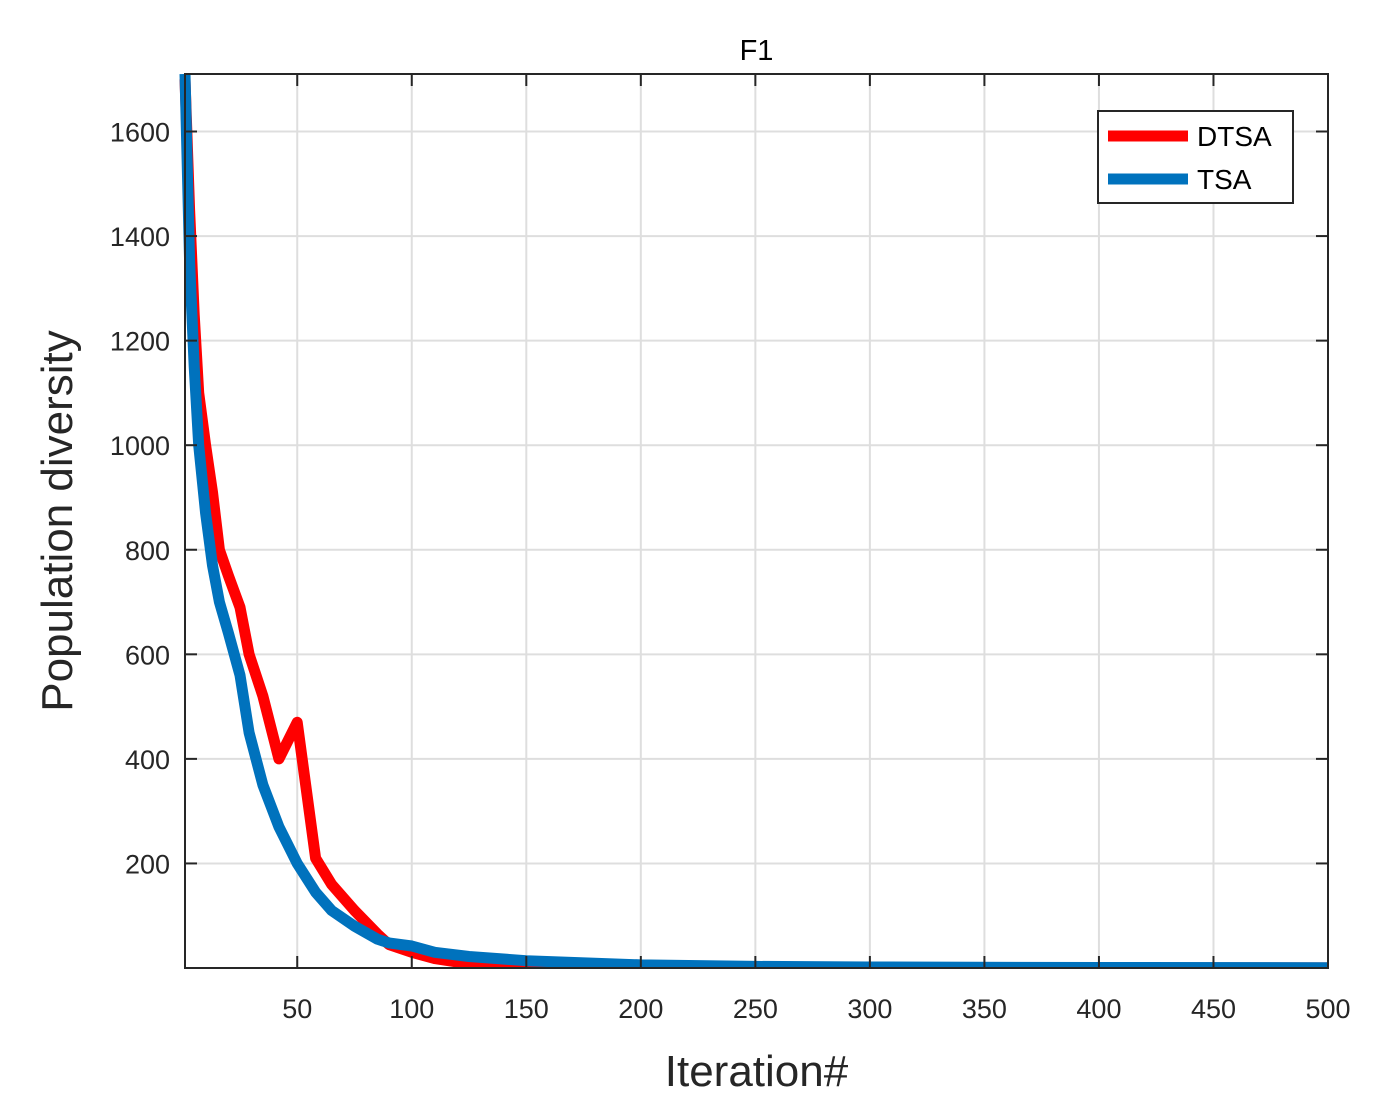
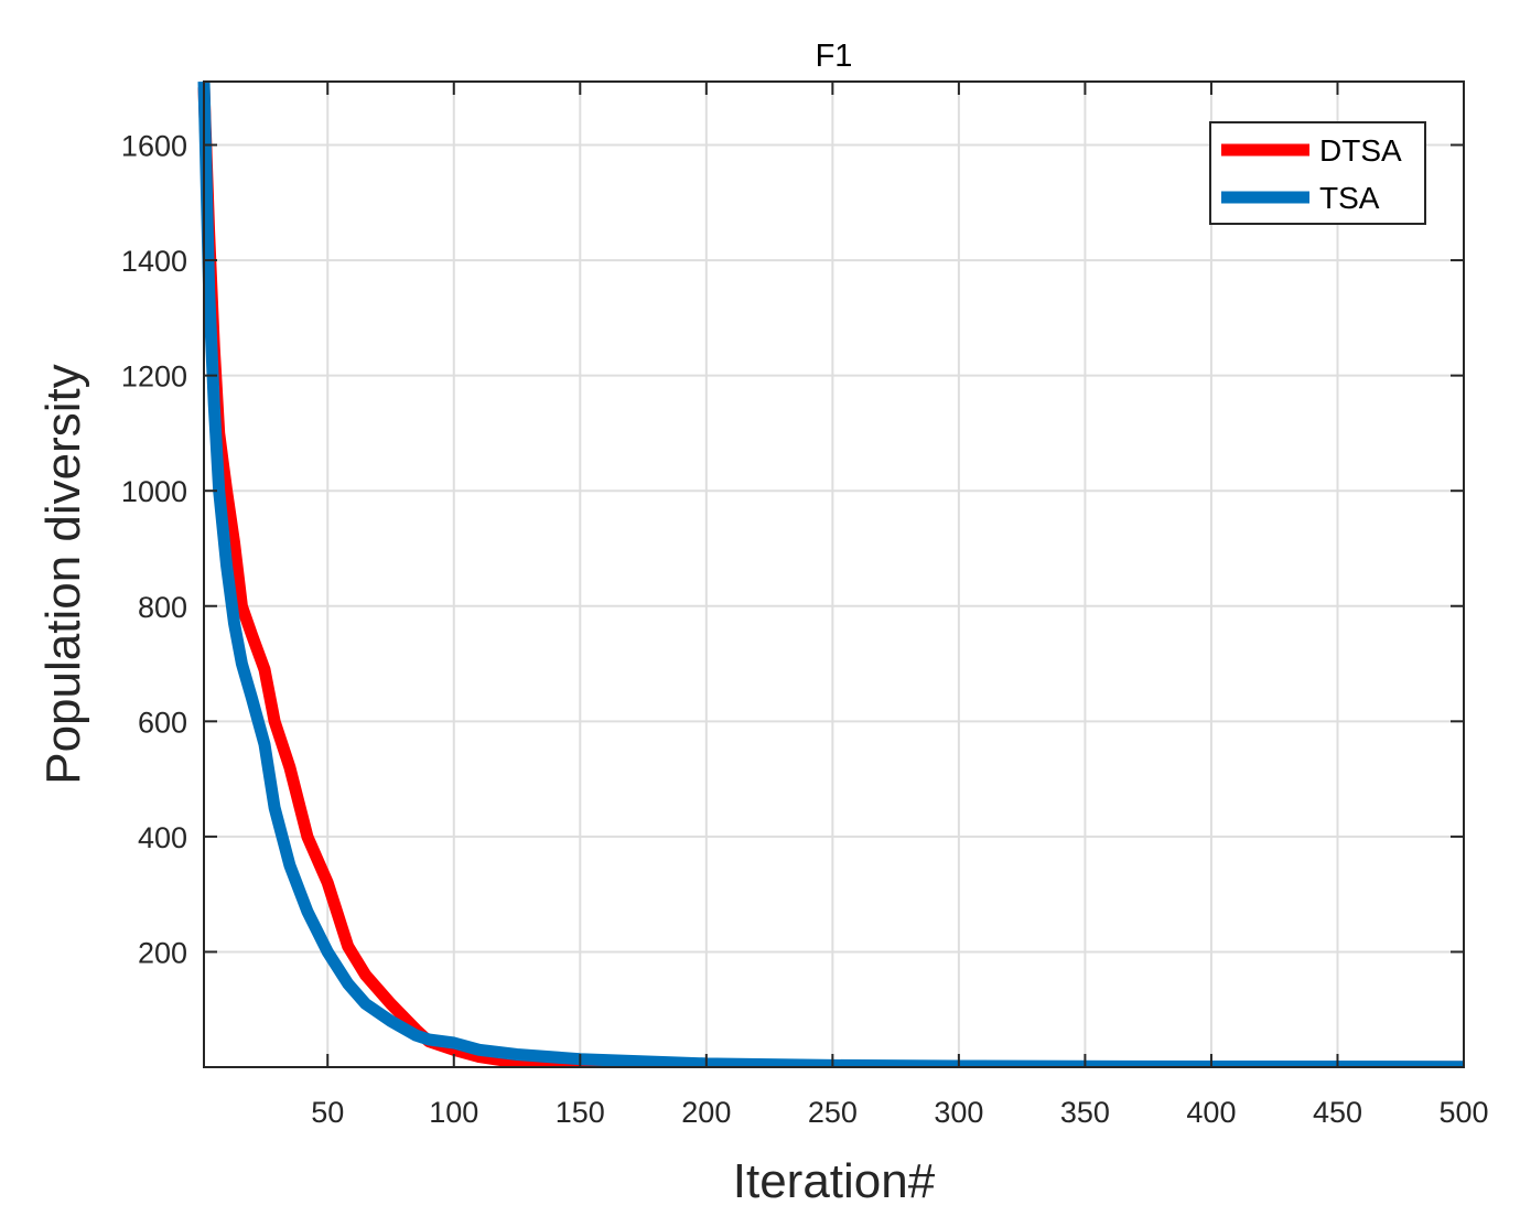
DTSA/50: 470 -> 320
